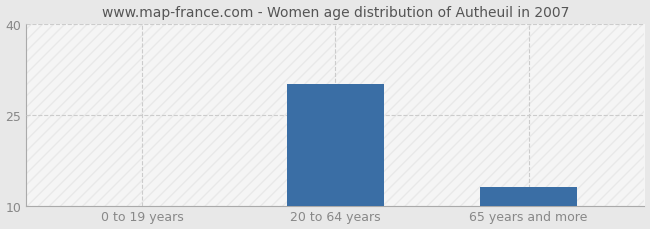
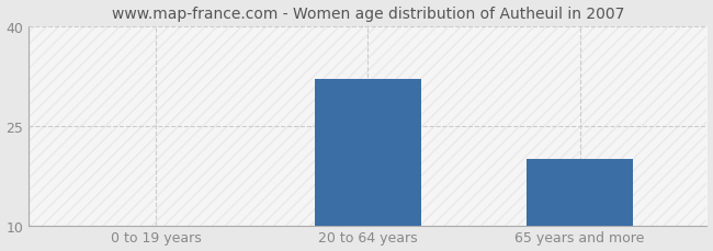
20 to 64 years: 30 -> 32
65 years and more: 13 -> 20
